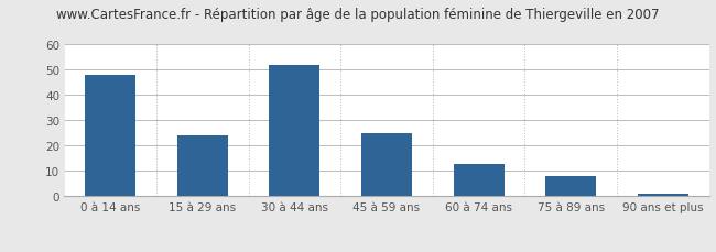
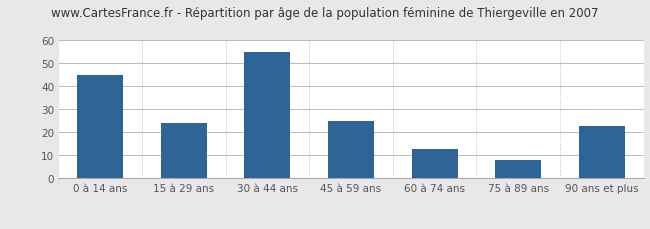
0 à 14 ans: 48 -> 45
30 à 44 ans: 52 -> 55
90 ans et plus: 1 -> 23
